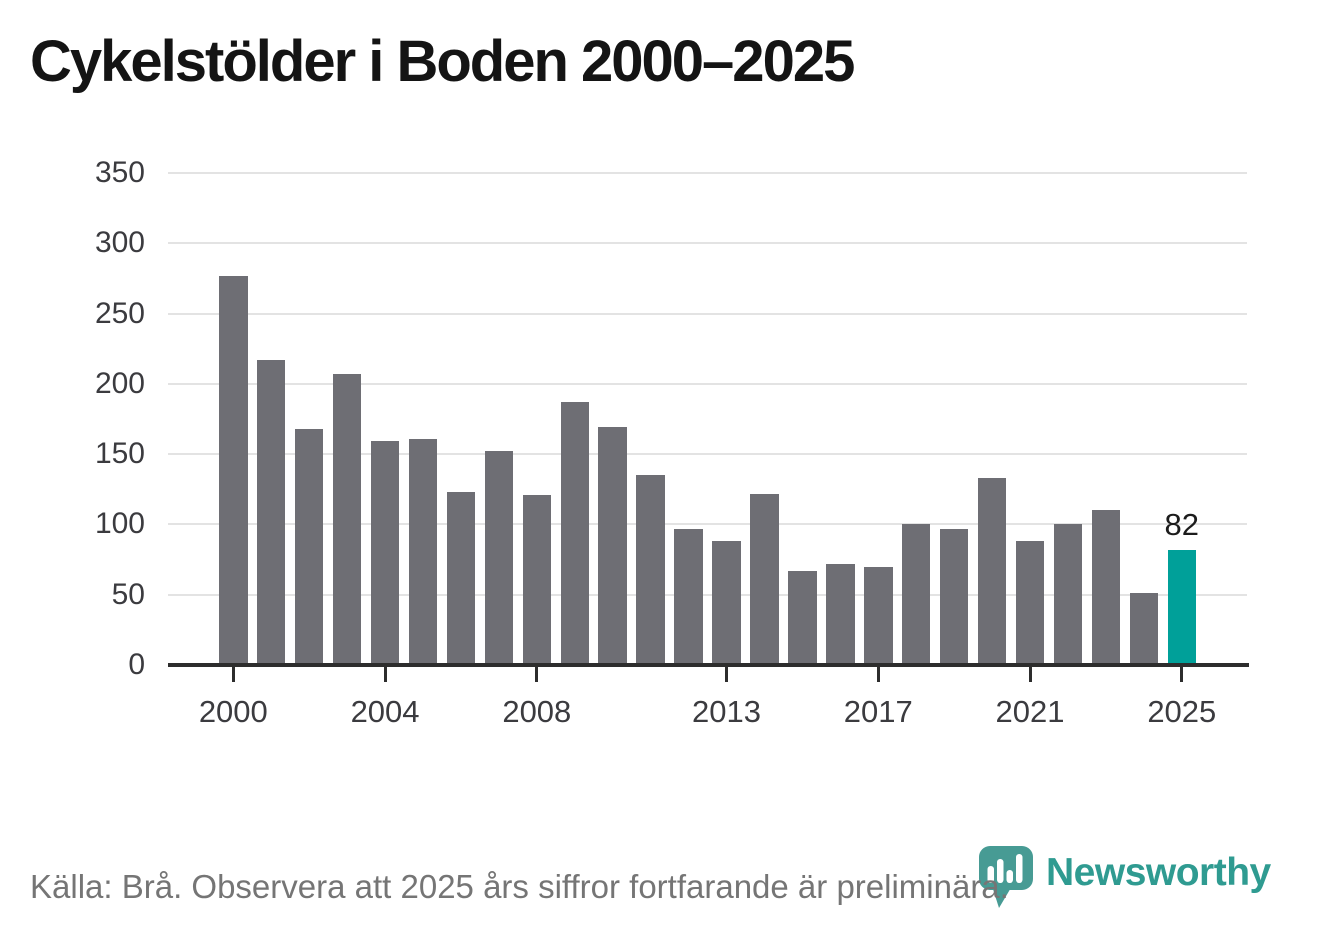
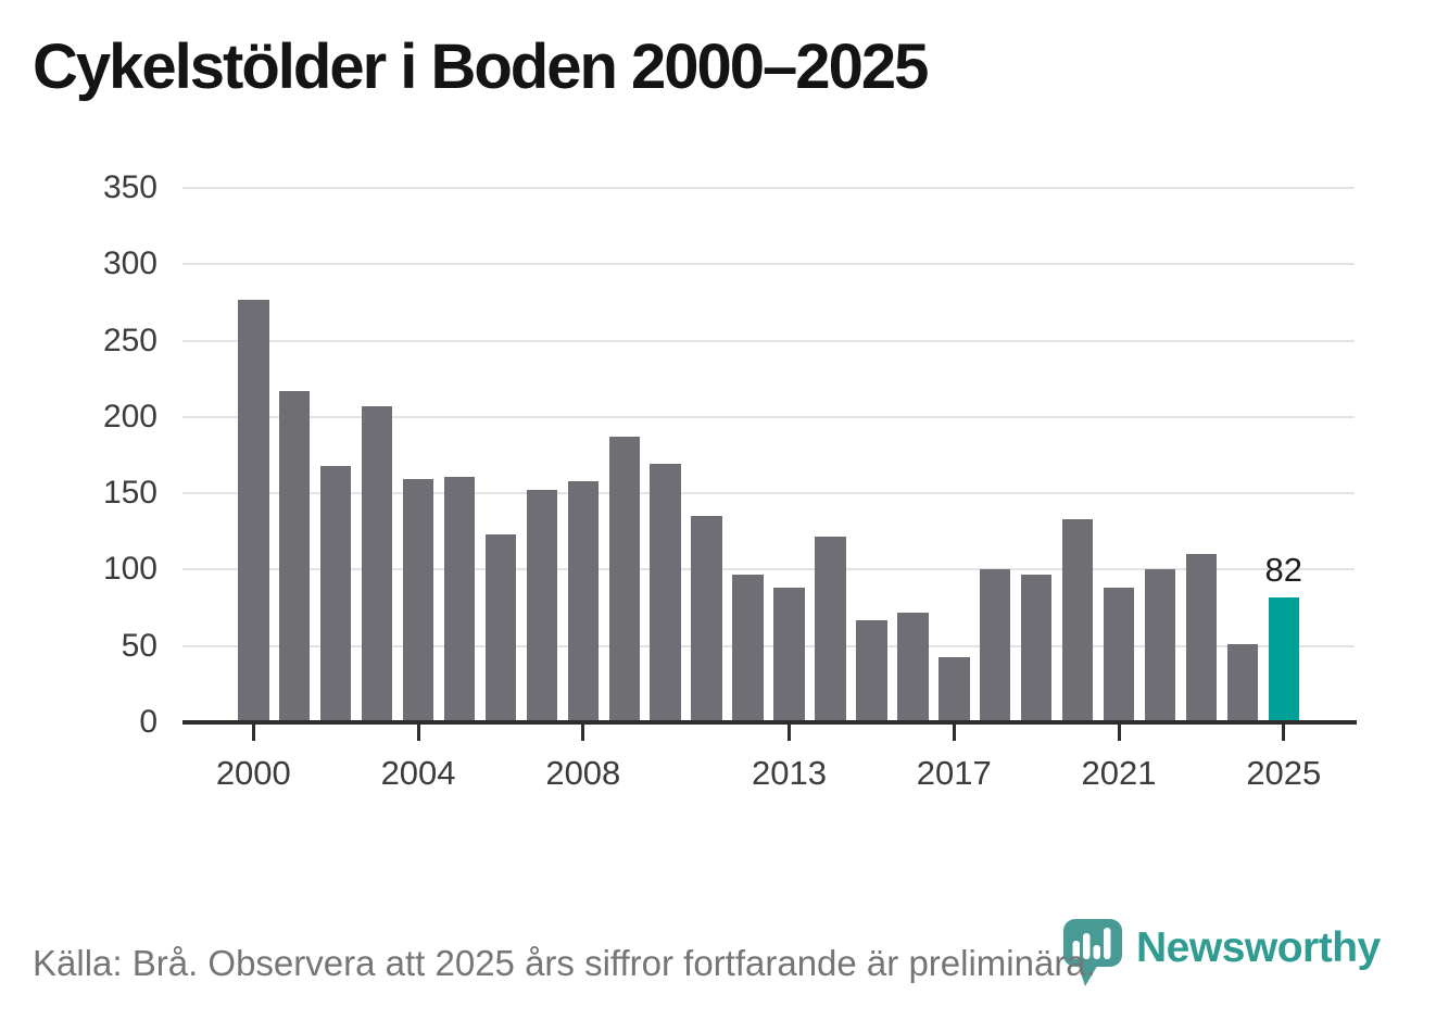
2008: 121 -> 158
2017: 70 -> 43
